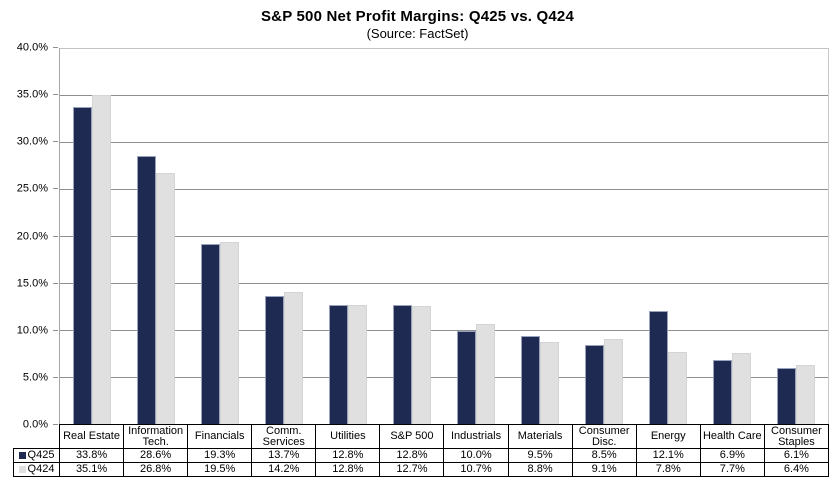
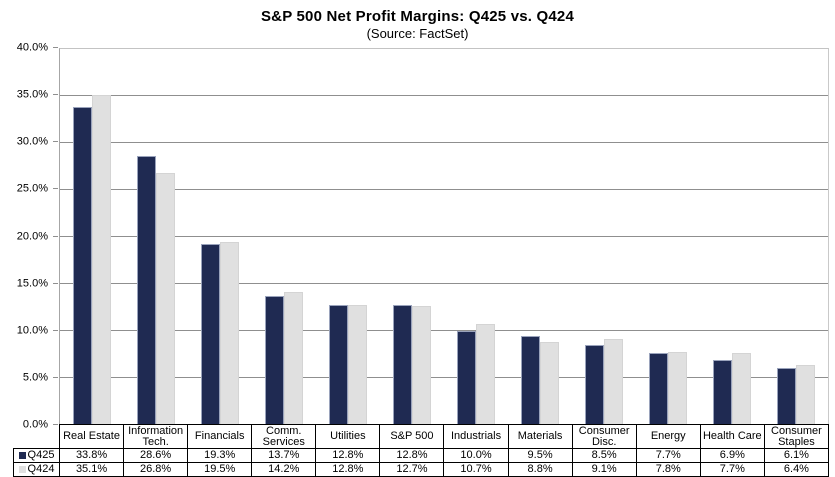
Q425/Energy: 12.1% -> 7.7%
